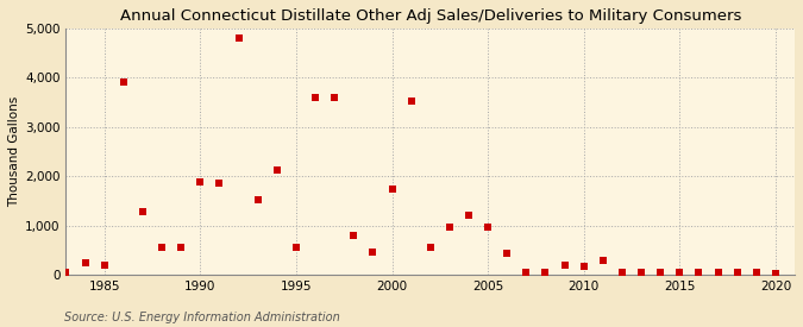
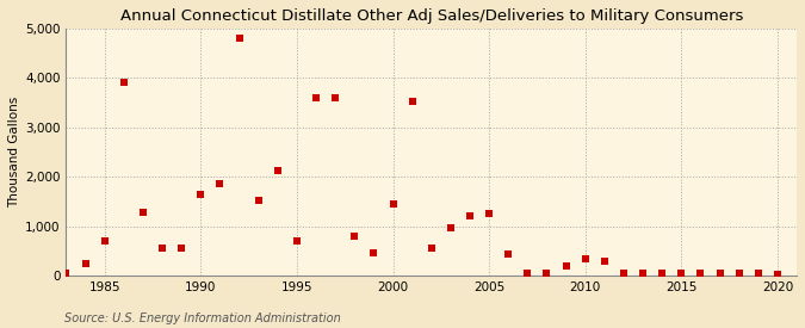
1985: 200 -> 700
1990: 1,880 -> 1,650
1995: 550 -> 700
2000: 1,730 -> 1,450
2005: 960 -> 1,250
2010: 170 -> 350
